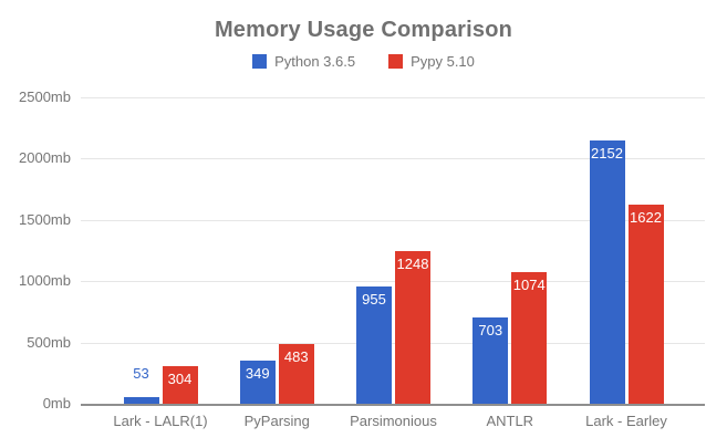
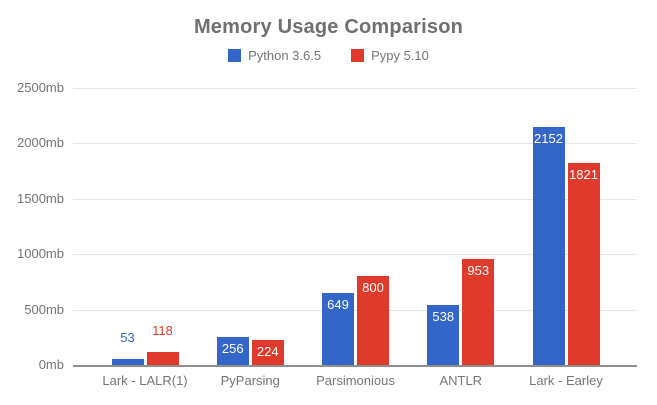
Pypy 5.10/Lark - LALR(1): 304 -> 118
Python 3.6.5/PyParsing: 349 -> 256
Pypy 5.10/PyParsing: 483 -> 224
Python 3.6.5/Parsimonious: 955 -> 649
Pypy 5.10/Parsimonious: 1248 -> 800
Python 3.6.5/ANTLR: 703 -> 538
Pypy 5.10/ANTLR: 1074 -> 953
Pypy 5.10/Lark - Earley: 1622 -> 1821
